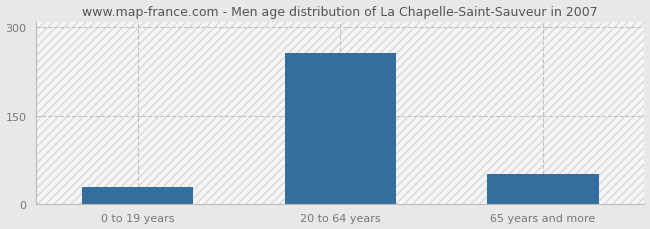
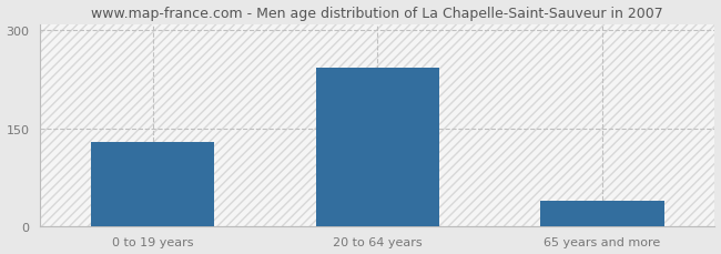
0 to 19 years: 28 -> 128
20 to 64 years: 256 -> 243
65 years and more: 50 -> 38
